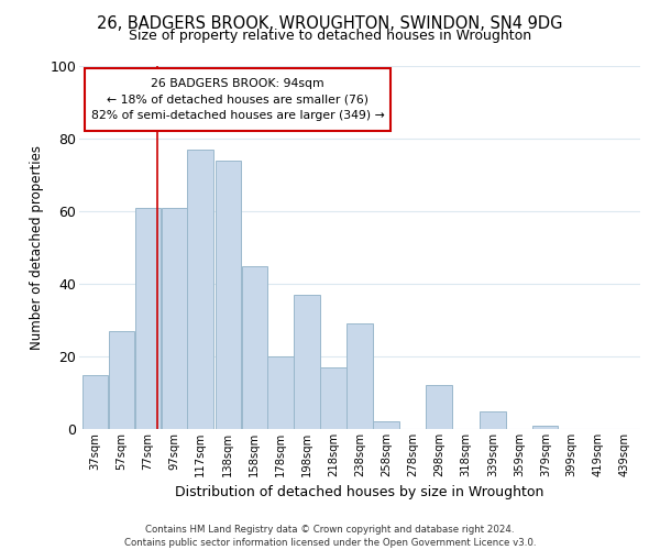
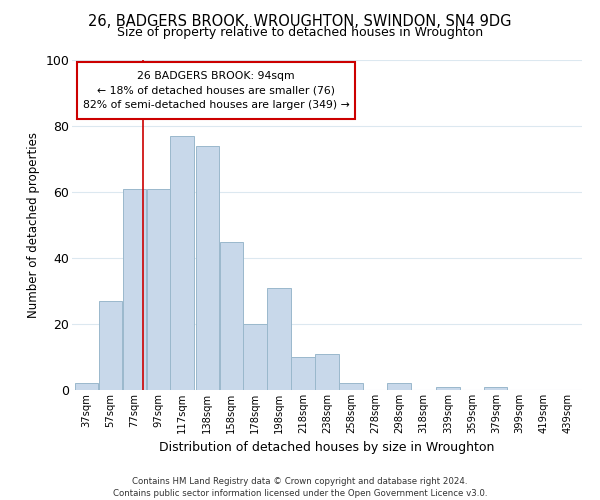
37sqm: 15 -> 2
198sqm: 37 -> 31
218sqm: 17 -> 10
238sqm: 29 -> 11
298sqm: 12 -> 2
339sqm: 5 -> 1
